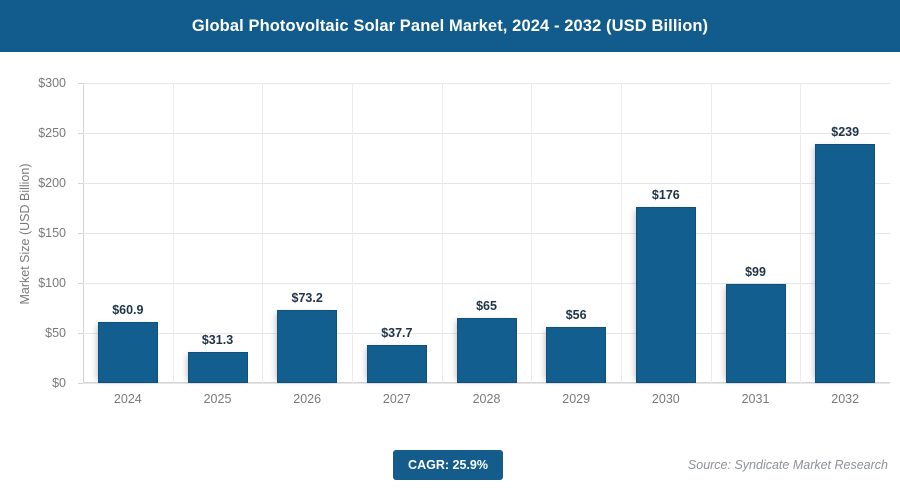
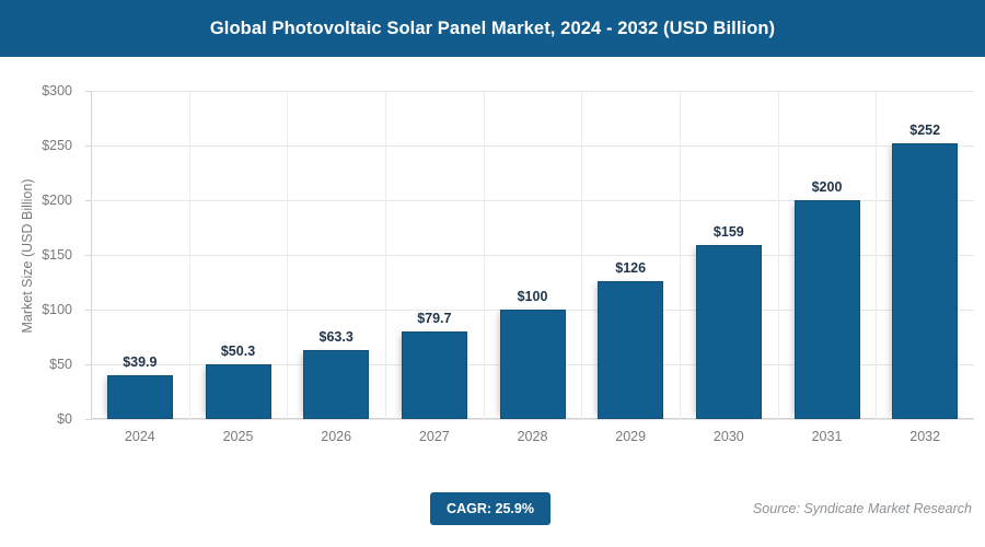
2024: $60.9 -> $39.9
2025: $31.3 -> $50.3
2026: $73.2 -> $63.3
2027: $37.7 -> $79.7
2028: $65 -> $100
2029: $56 -> $126
2030: $176 -> $159
2031: $99 -> $200
2032: $239 -> $252
